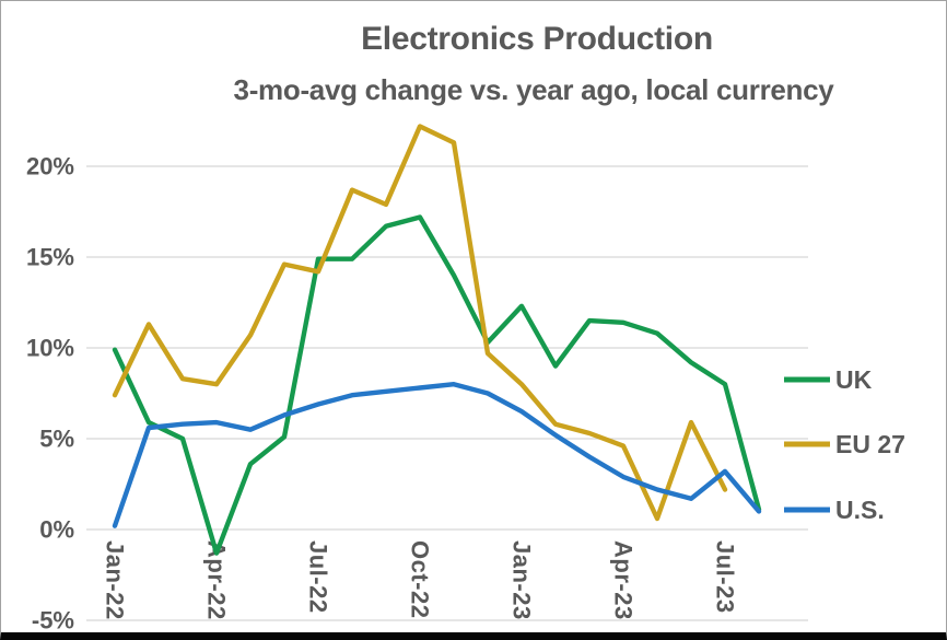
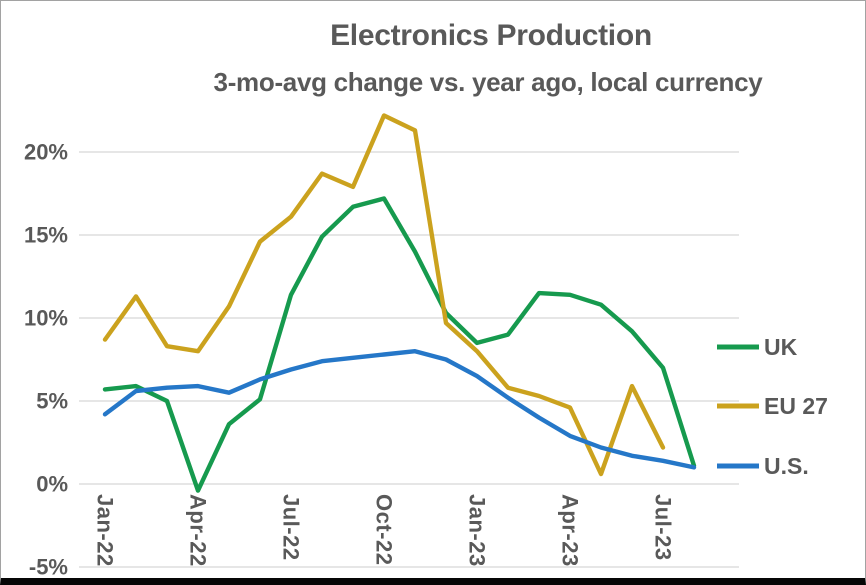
UK/Jan-22: 9.9% -> 5.7%
EU 27/Jan-22: 7.4% -> 8.7%
U.S./Jan-22: 0.2% -> 4.2%
UK/Apr-22: -1.3% -> -0.4%
UK/Jul-22: 14.9% -> 11.4%
EU 27/Jul-22: 14.2% -> 16.1%
UK/Jan-23: 12.3% -> 8.5%
UK/Jul-23: 8.0% -> 7.0%
U.S./Jul-23: 3.2% -> 1.4%
